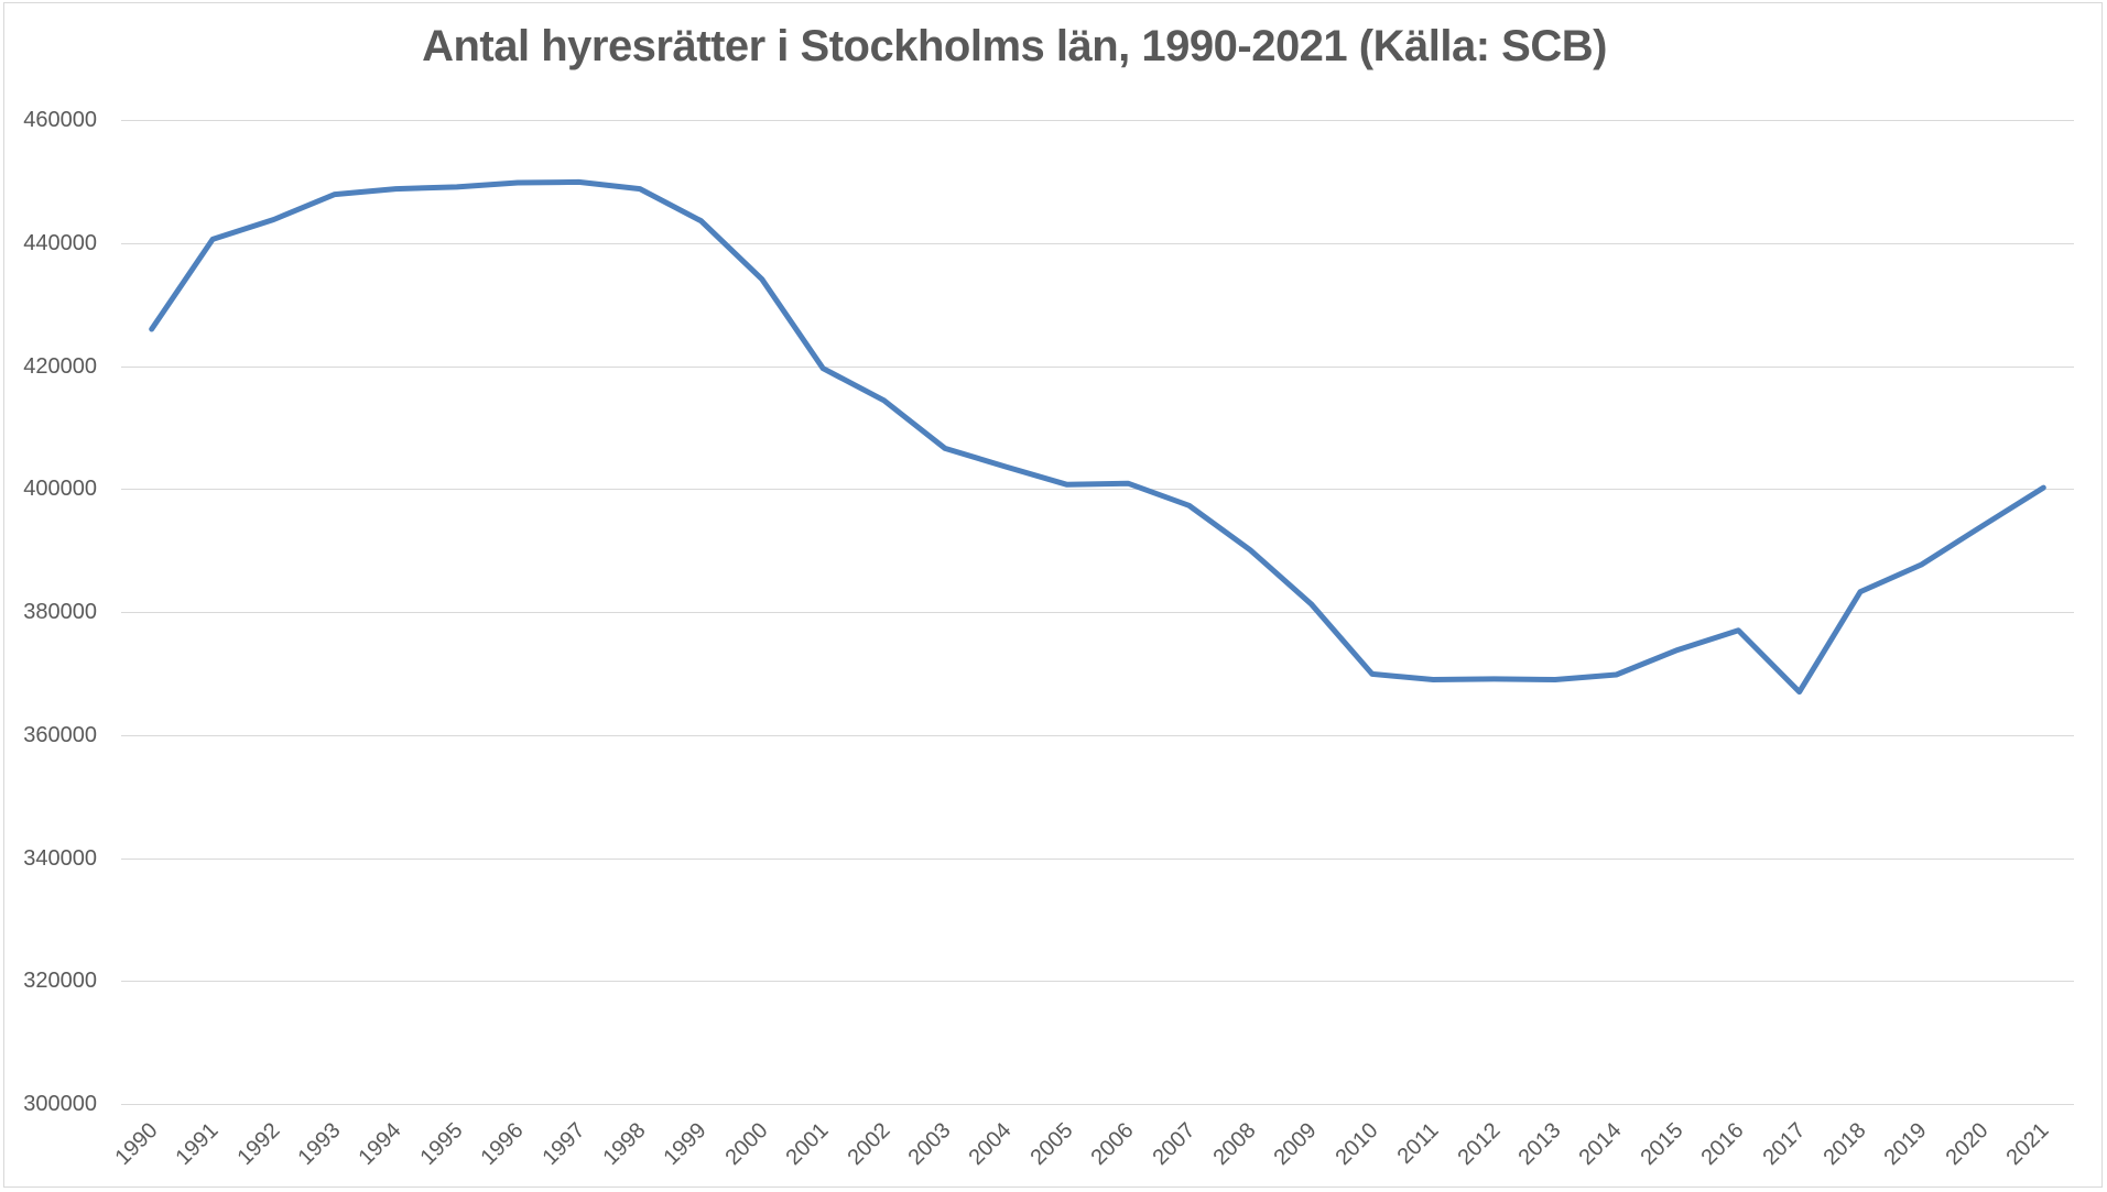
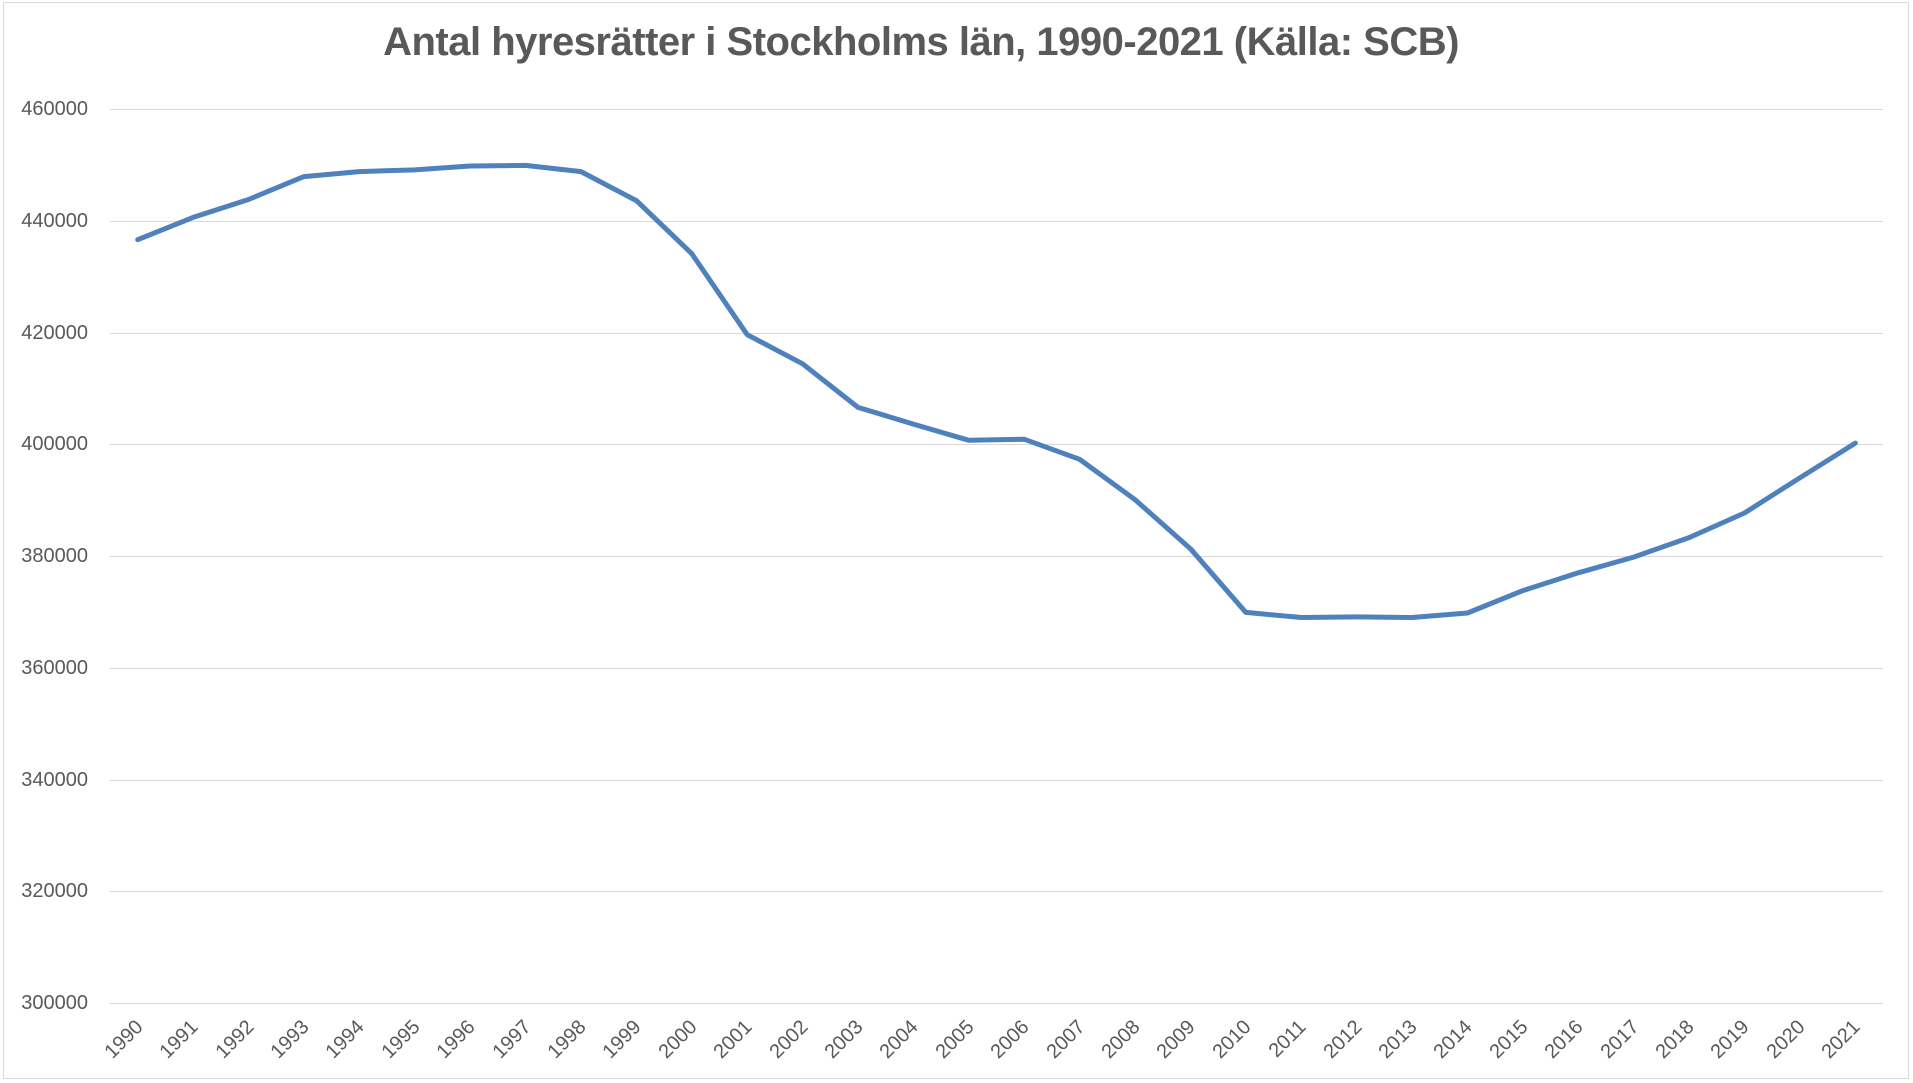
1990: 426000 -> 437000
2017: 367000 -> 380000
